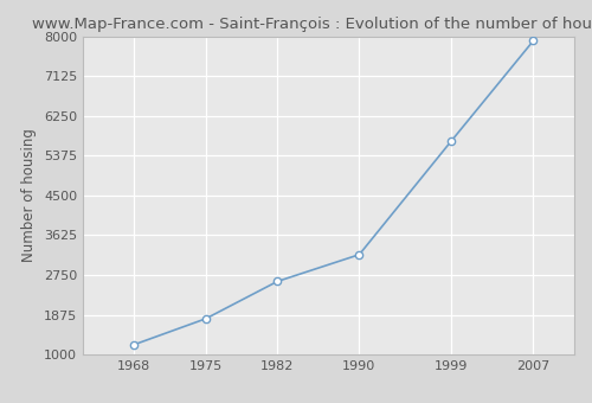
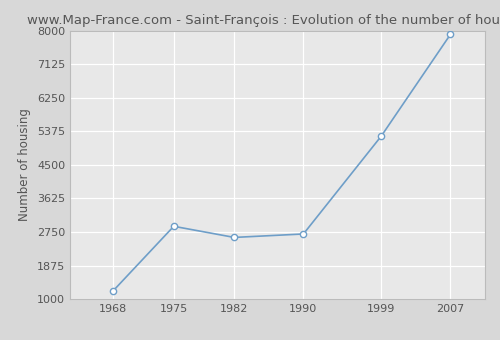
1975: 1790 -> 2900
1990: 3200 -> 2700
1999: 5700 -> 5250
